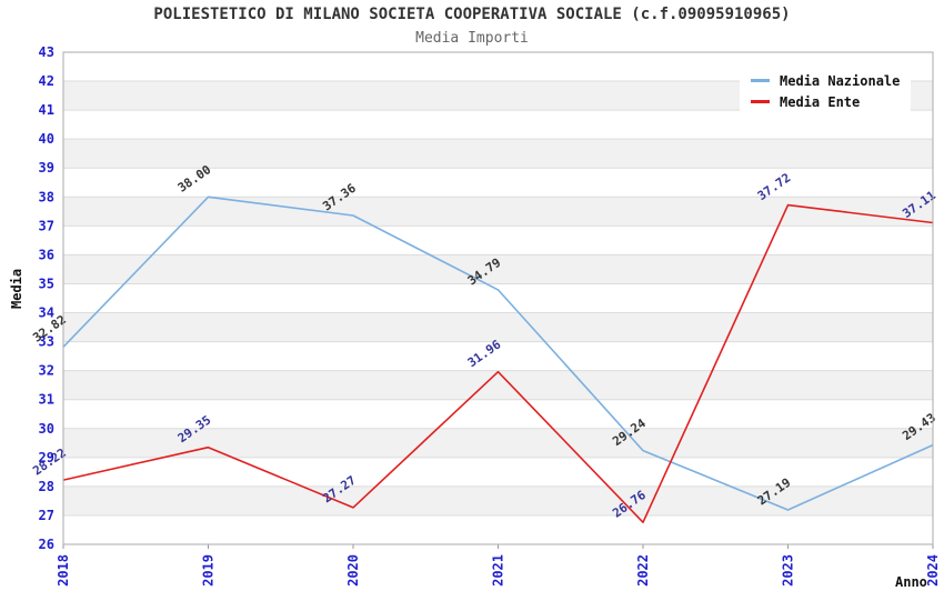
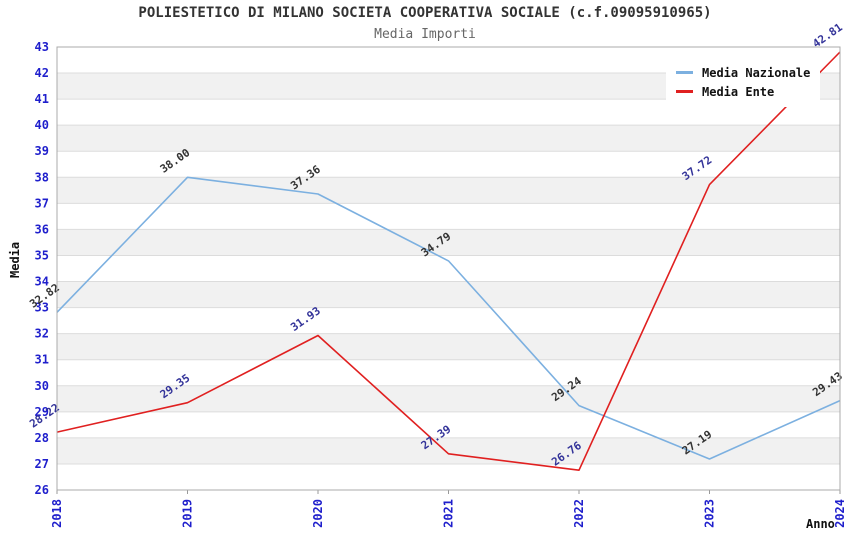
Media Ente/2020: 27.27 -> 31.93
Media Ente/2021: 31.96 -> 27.39
Media Ente/2024: 37.11 -> 42.81
